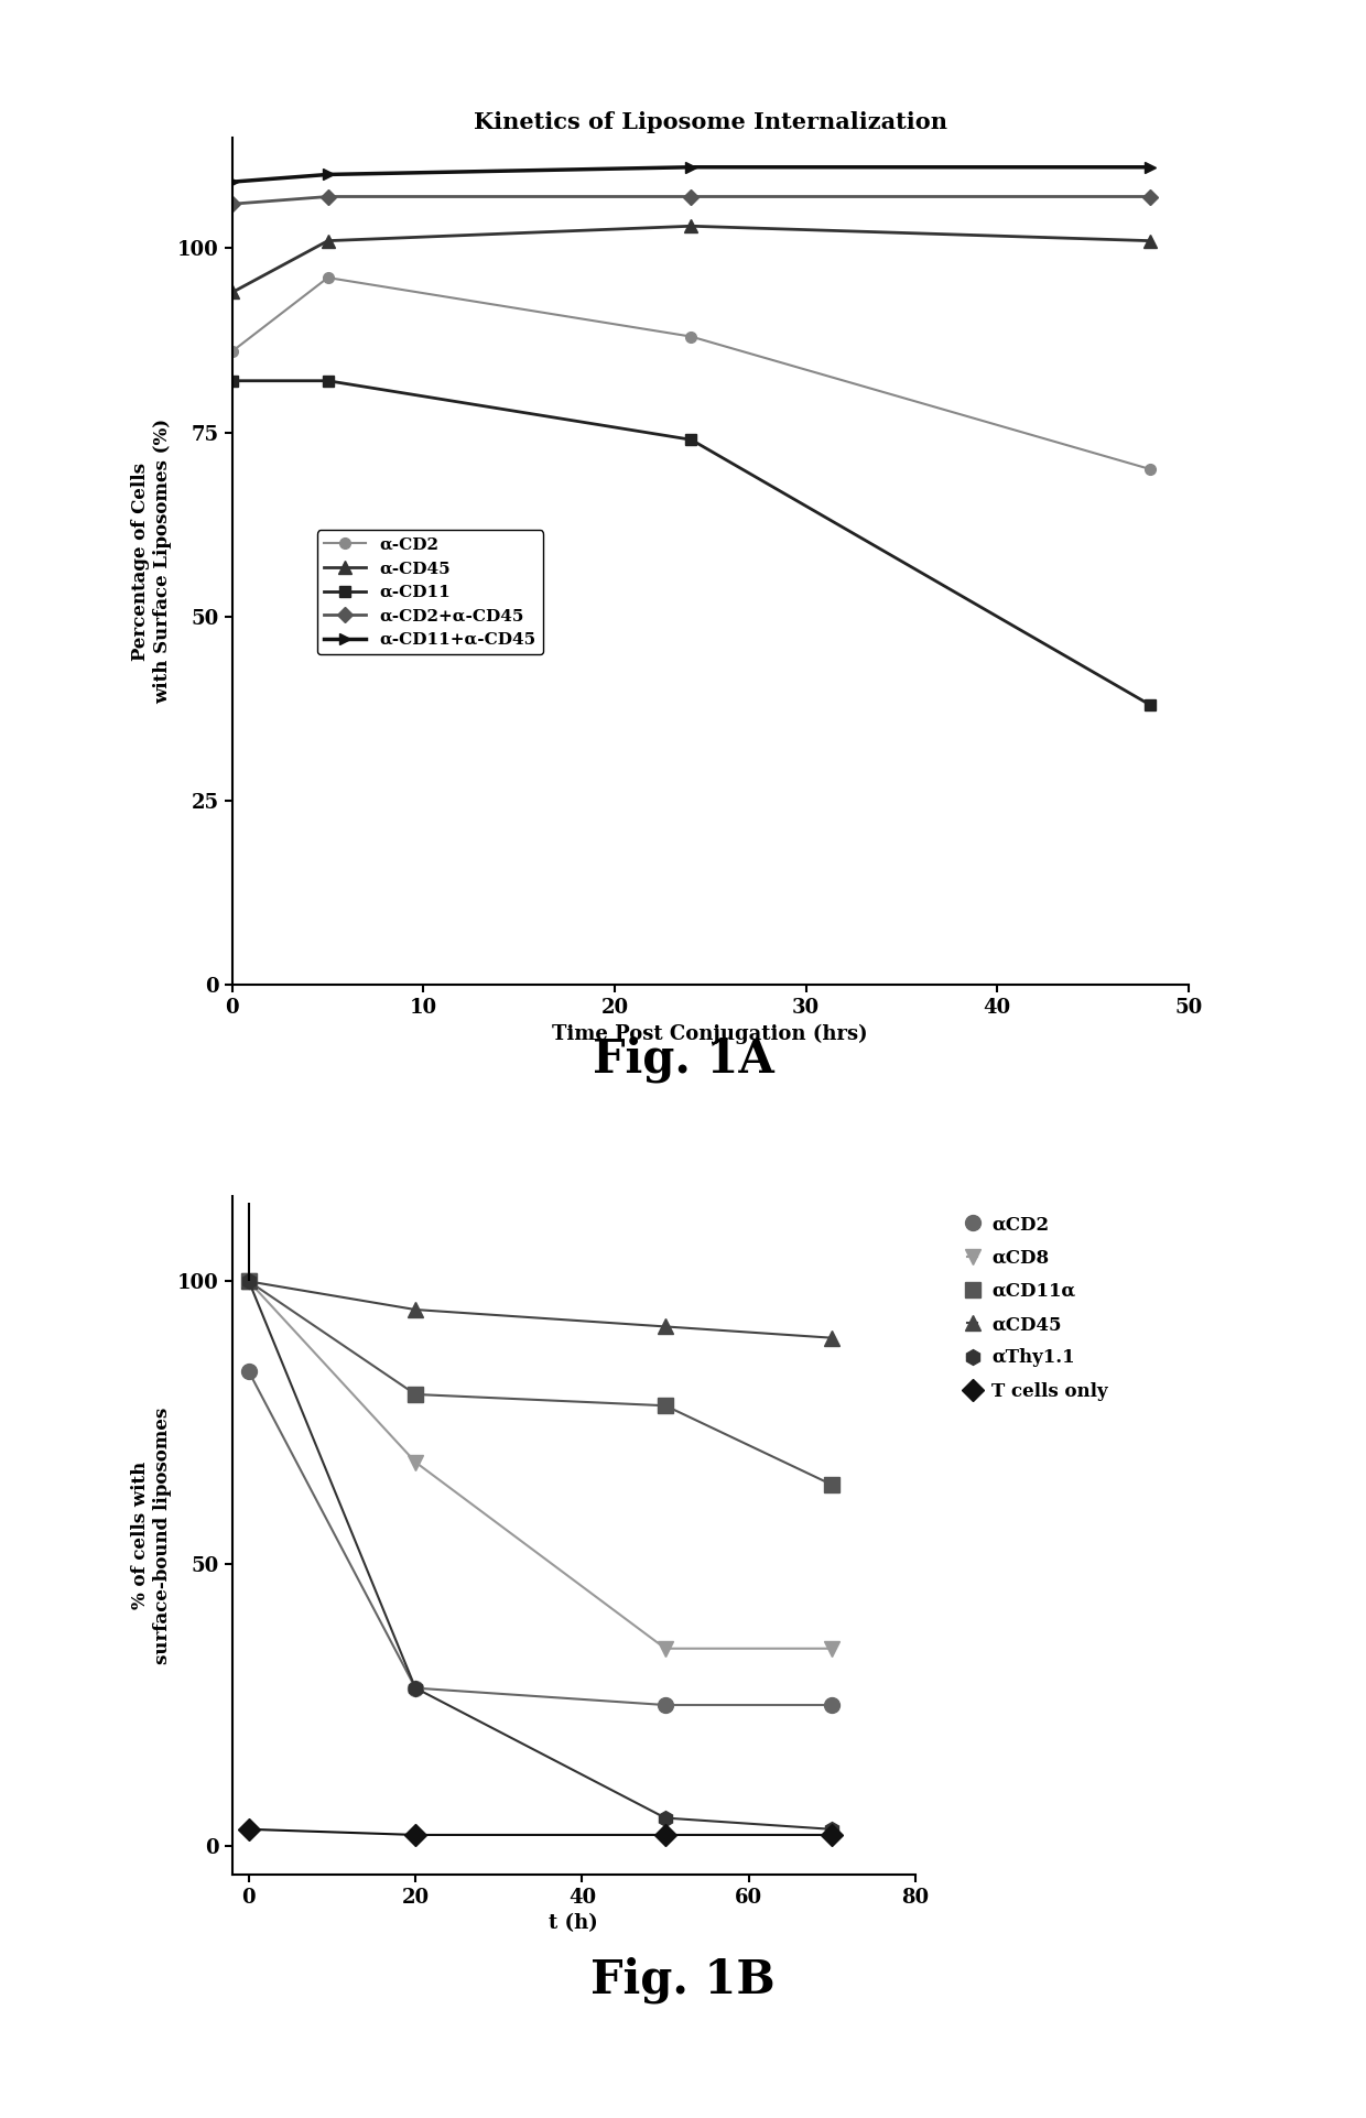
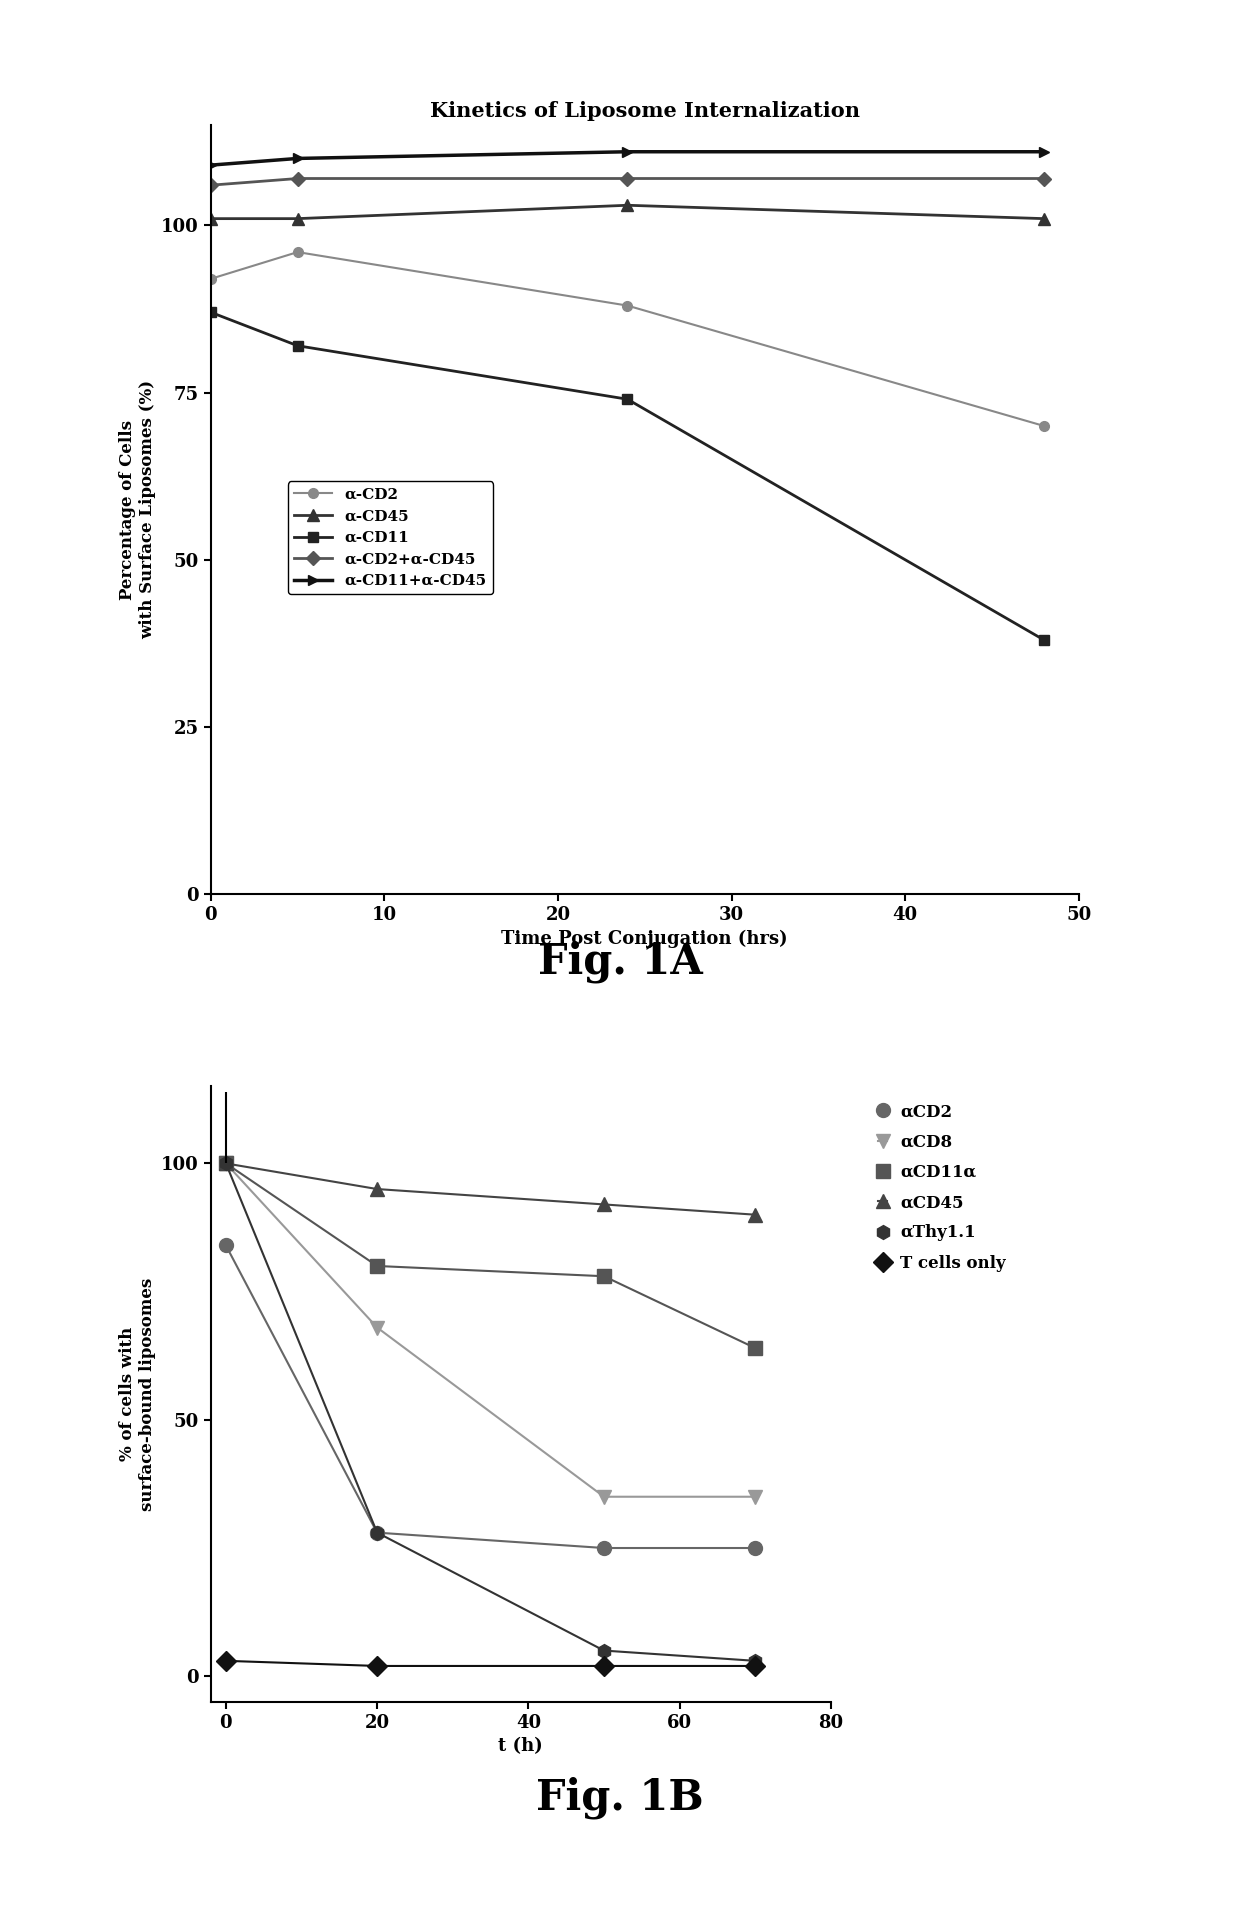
Kinetics of Liposome Internalization/α-CD2/0: 86 -> 92
Kinetics of Liposome Internalization/α-CD45/0: 94 -> 101
Kinetics of Liposome Internalization/α-CD11/0: 82 -> 87
